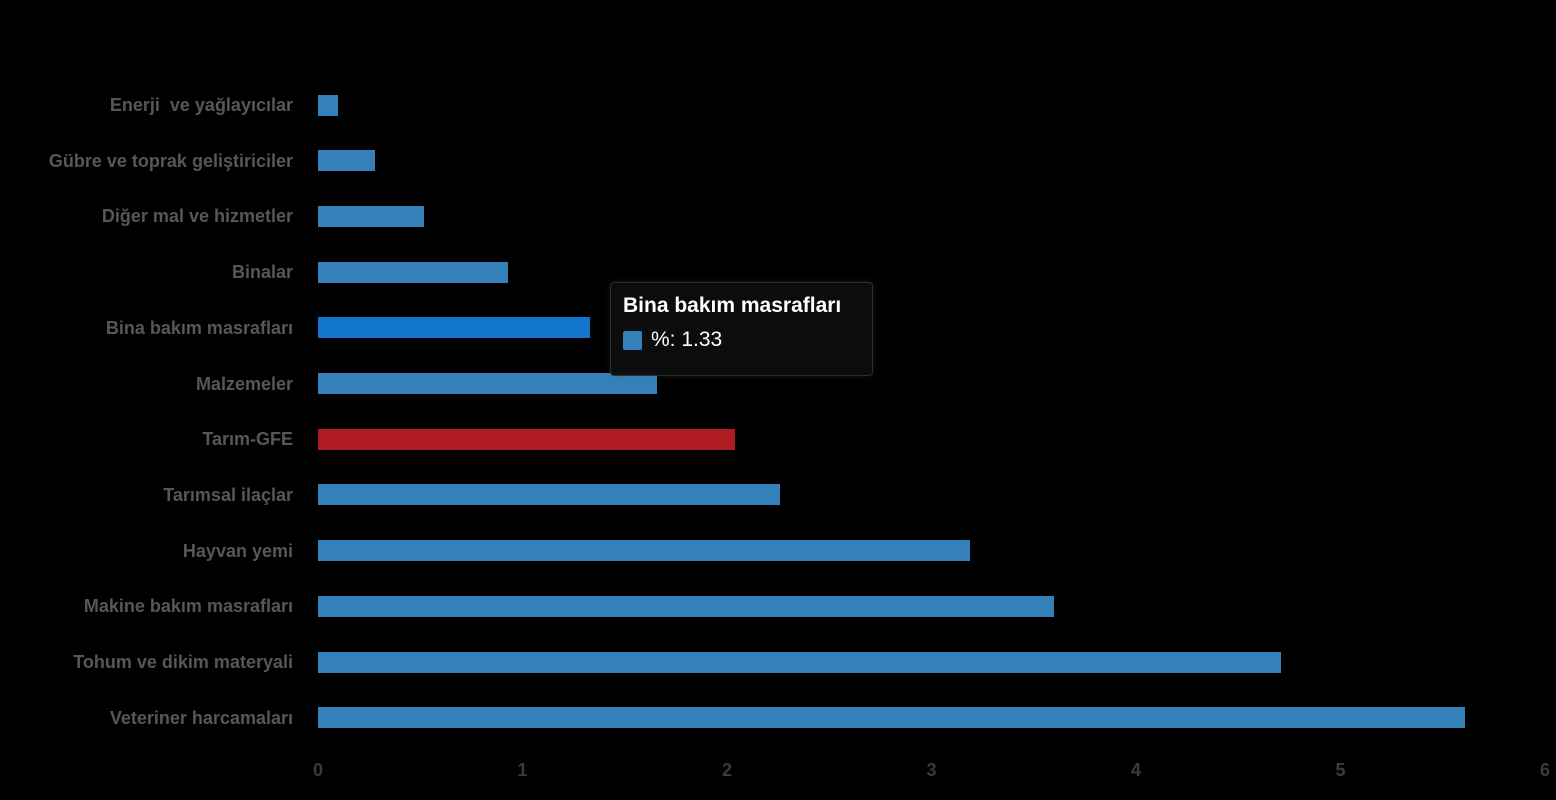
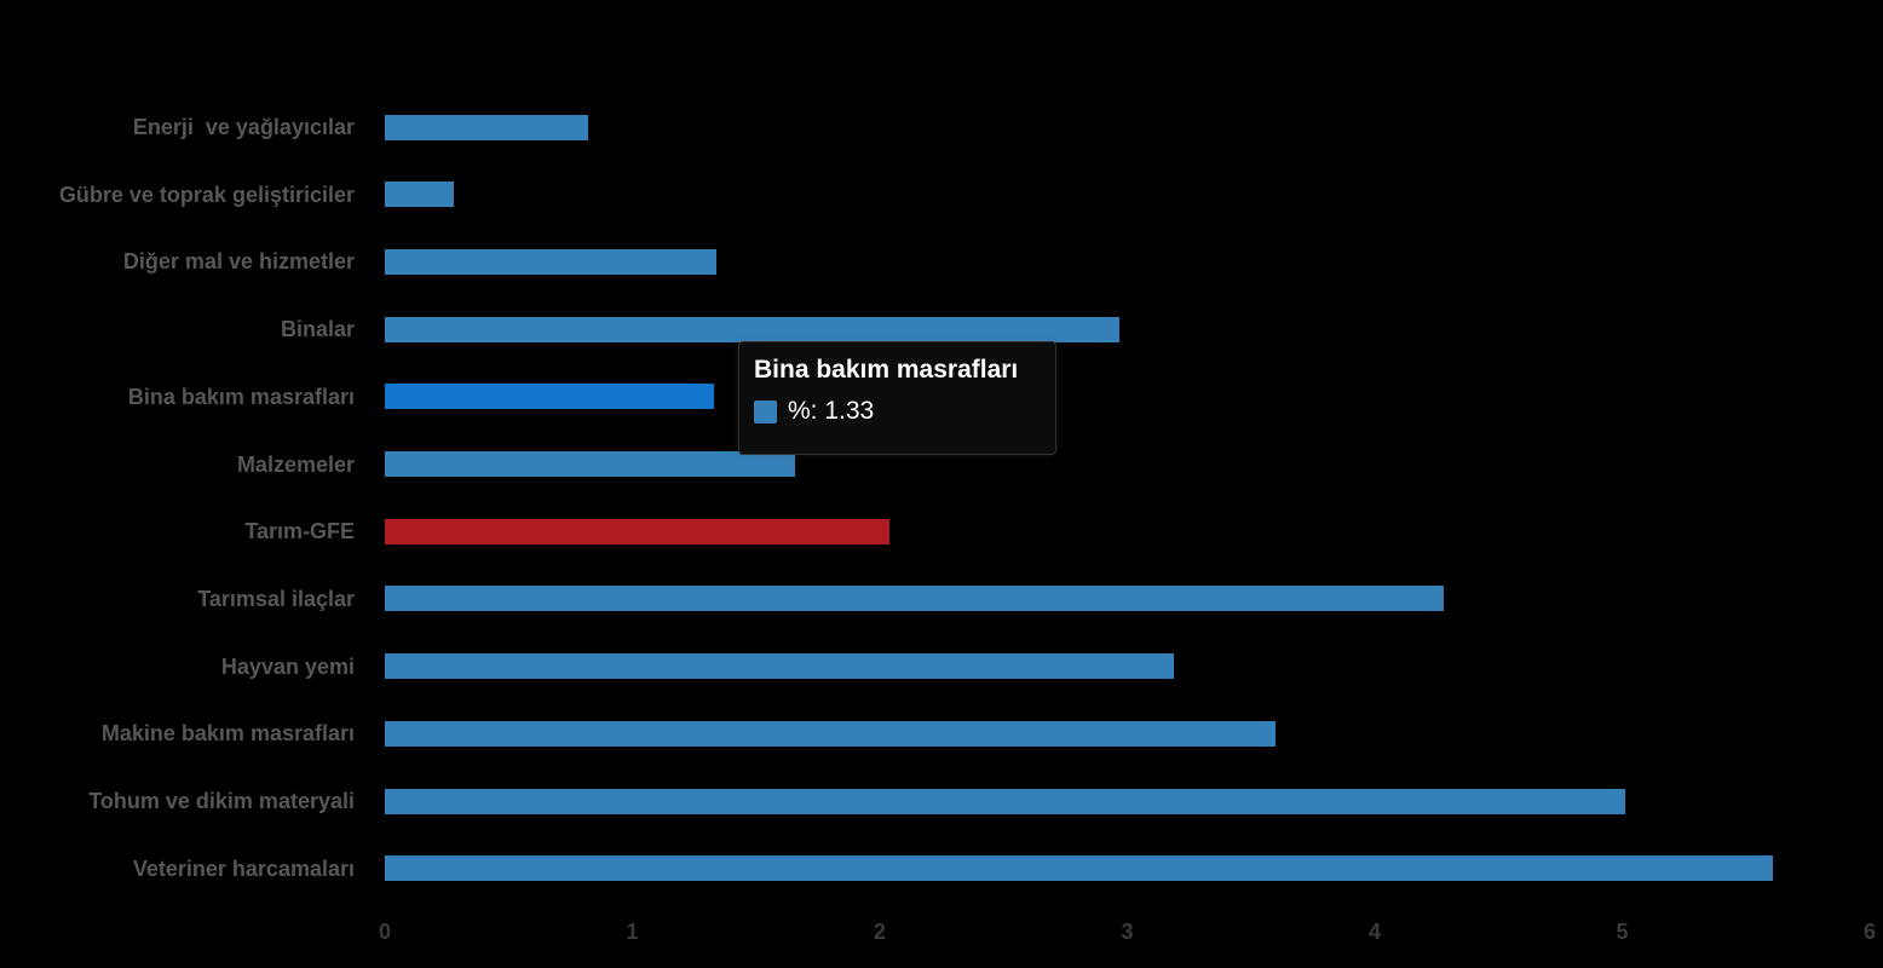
Enerji ve yağlayıcılar: 0.10 -> 0.82
Diğer mal ve hizmetler: 0.52 -> 1.34
Binalar: 0.93 -> 2.97
Tarımsal ilaçlar: 2.26 -> 4.28
Tohum ve dikim materyali: 4.71 -> 5.01
